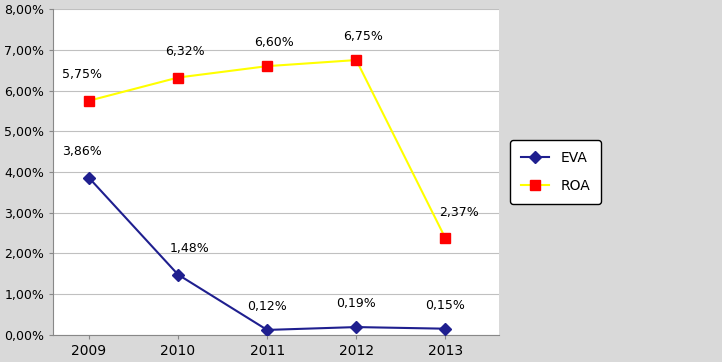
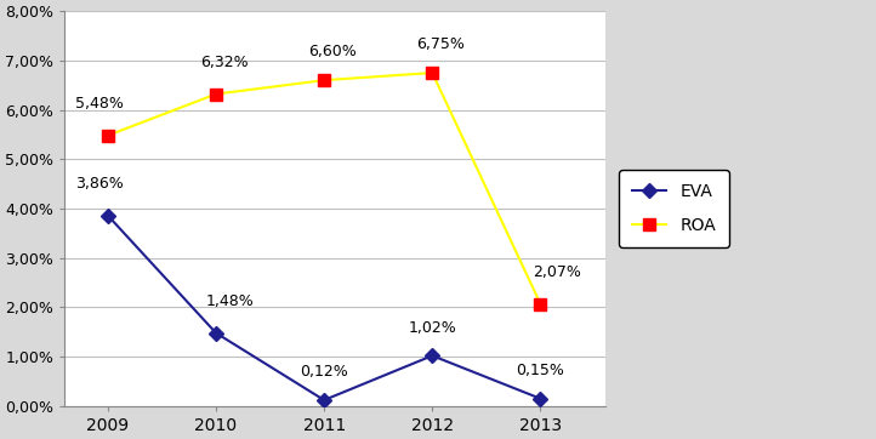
ROA/2009: 5,75% -> 5,48%
EVA/2012: 0,19% -> 1,02%
ROA/2013: 2,37% -> 2,07%
